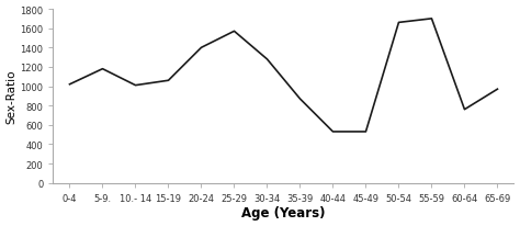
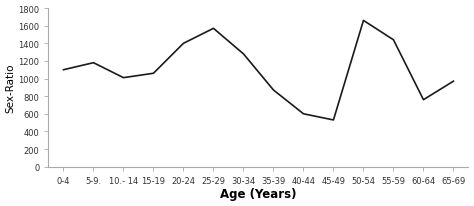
0-4: 1020 -> 1100
40-44: 530 -> 600
55-59: 1700 -> 1440
